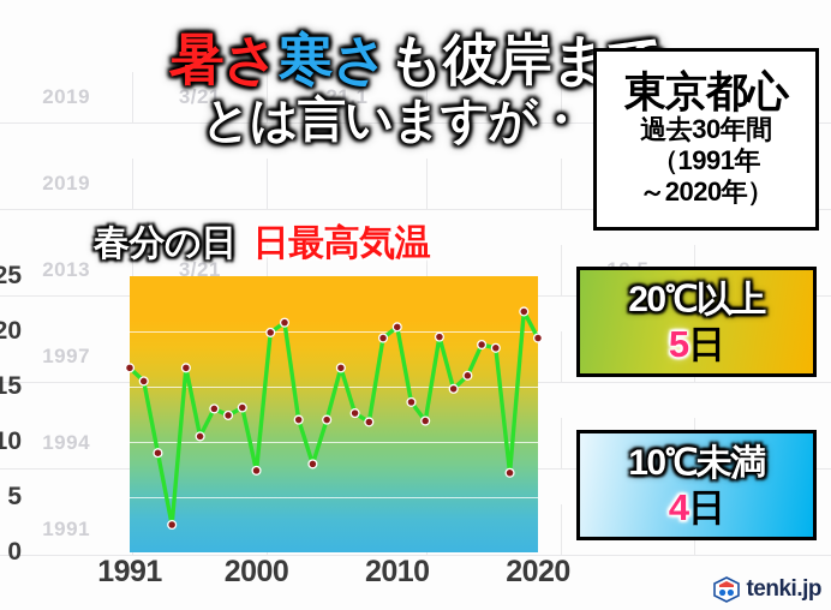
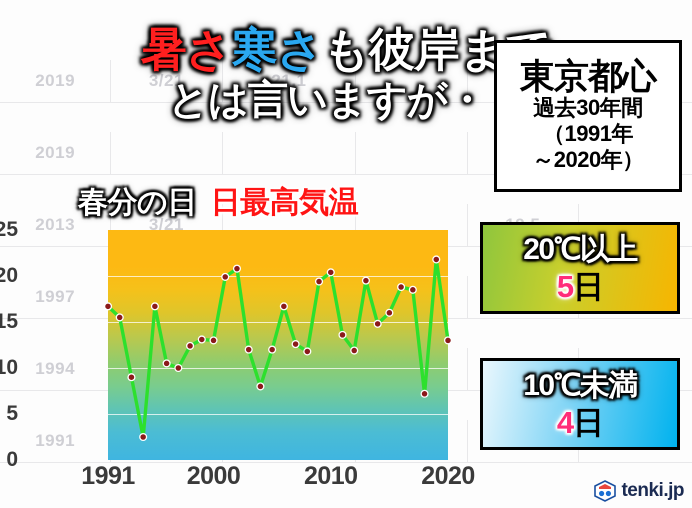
1997: 13 -> 10
2000: 7 -> 13
2020: 19 -> 13
